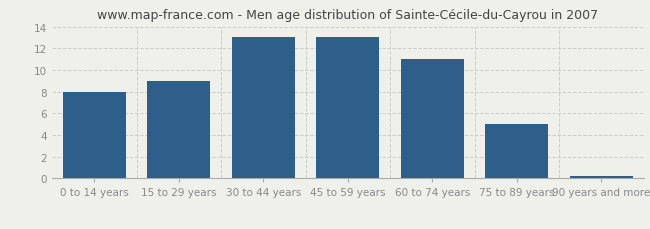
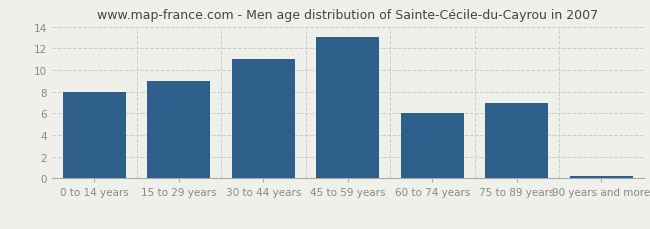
30 to 44 years: 13.0 -> 11.0
60 to 74 years: 11.0 -> 6.0
75 to 89 years: 5.0 -> 7.0
